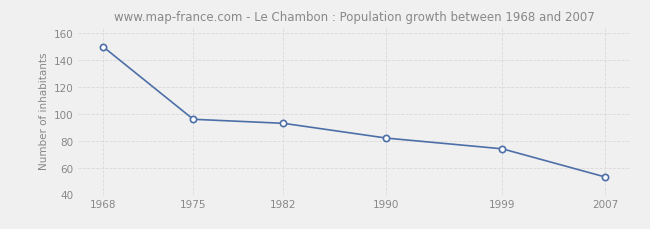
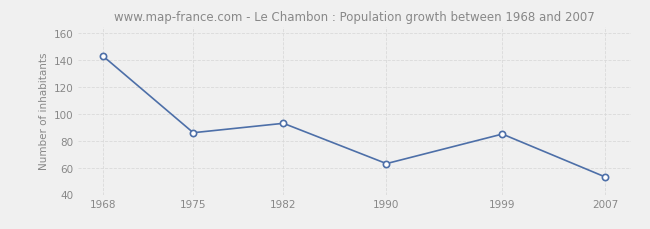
1968: 150 -> 143
1975: 96 -> 86
1990: 82 -> 63
1999: 74 -> 85
